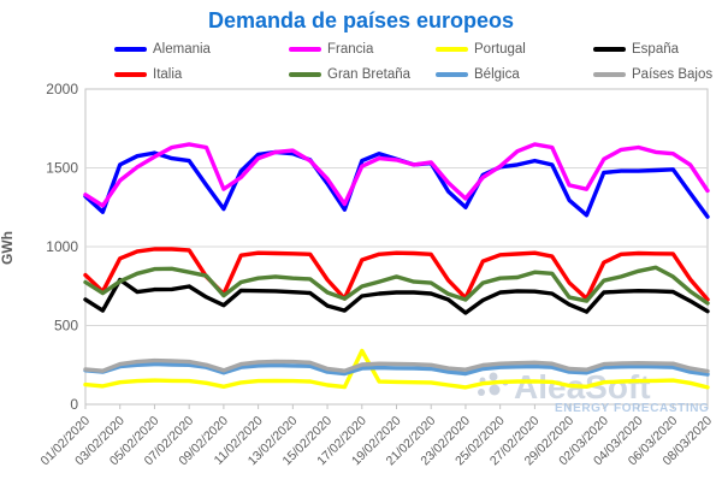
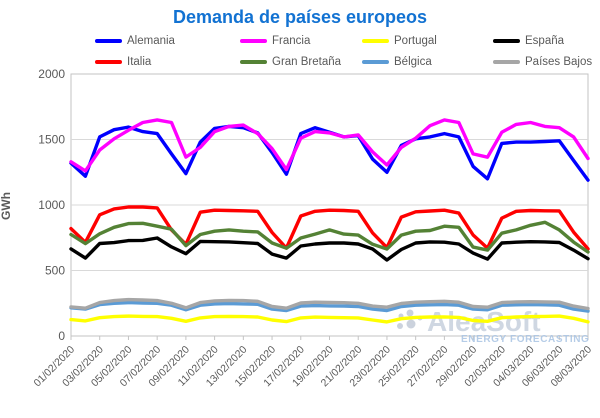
España/03/02/2020: 790 -> 710
Portugal/17/02/2020: 340 -> 140
